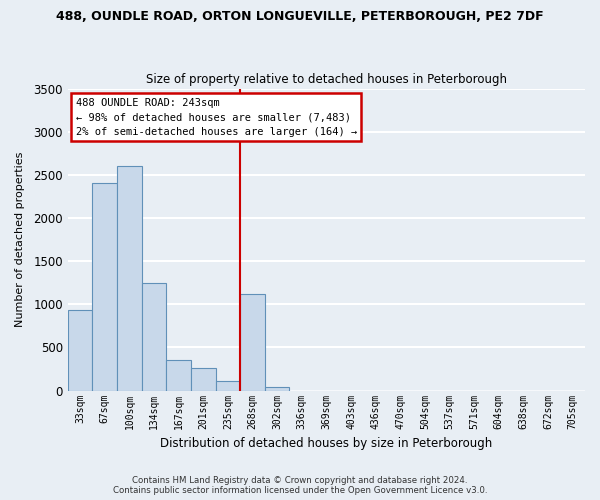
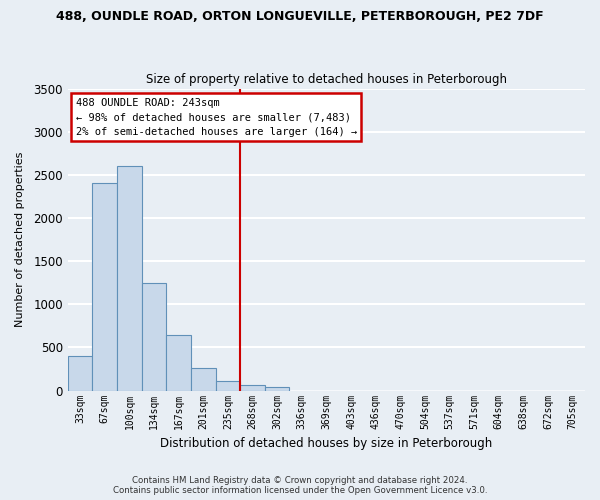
33sqm: 940 -> 400
167sqm: 360 -> 640
268sqm: 1120 -> 60
